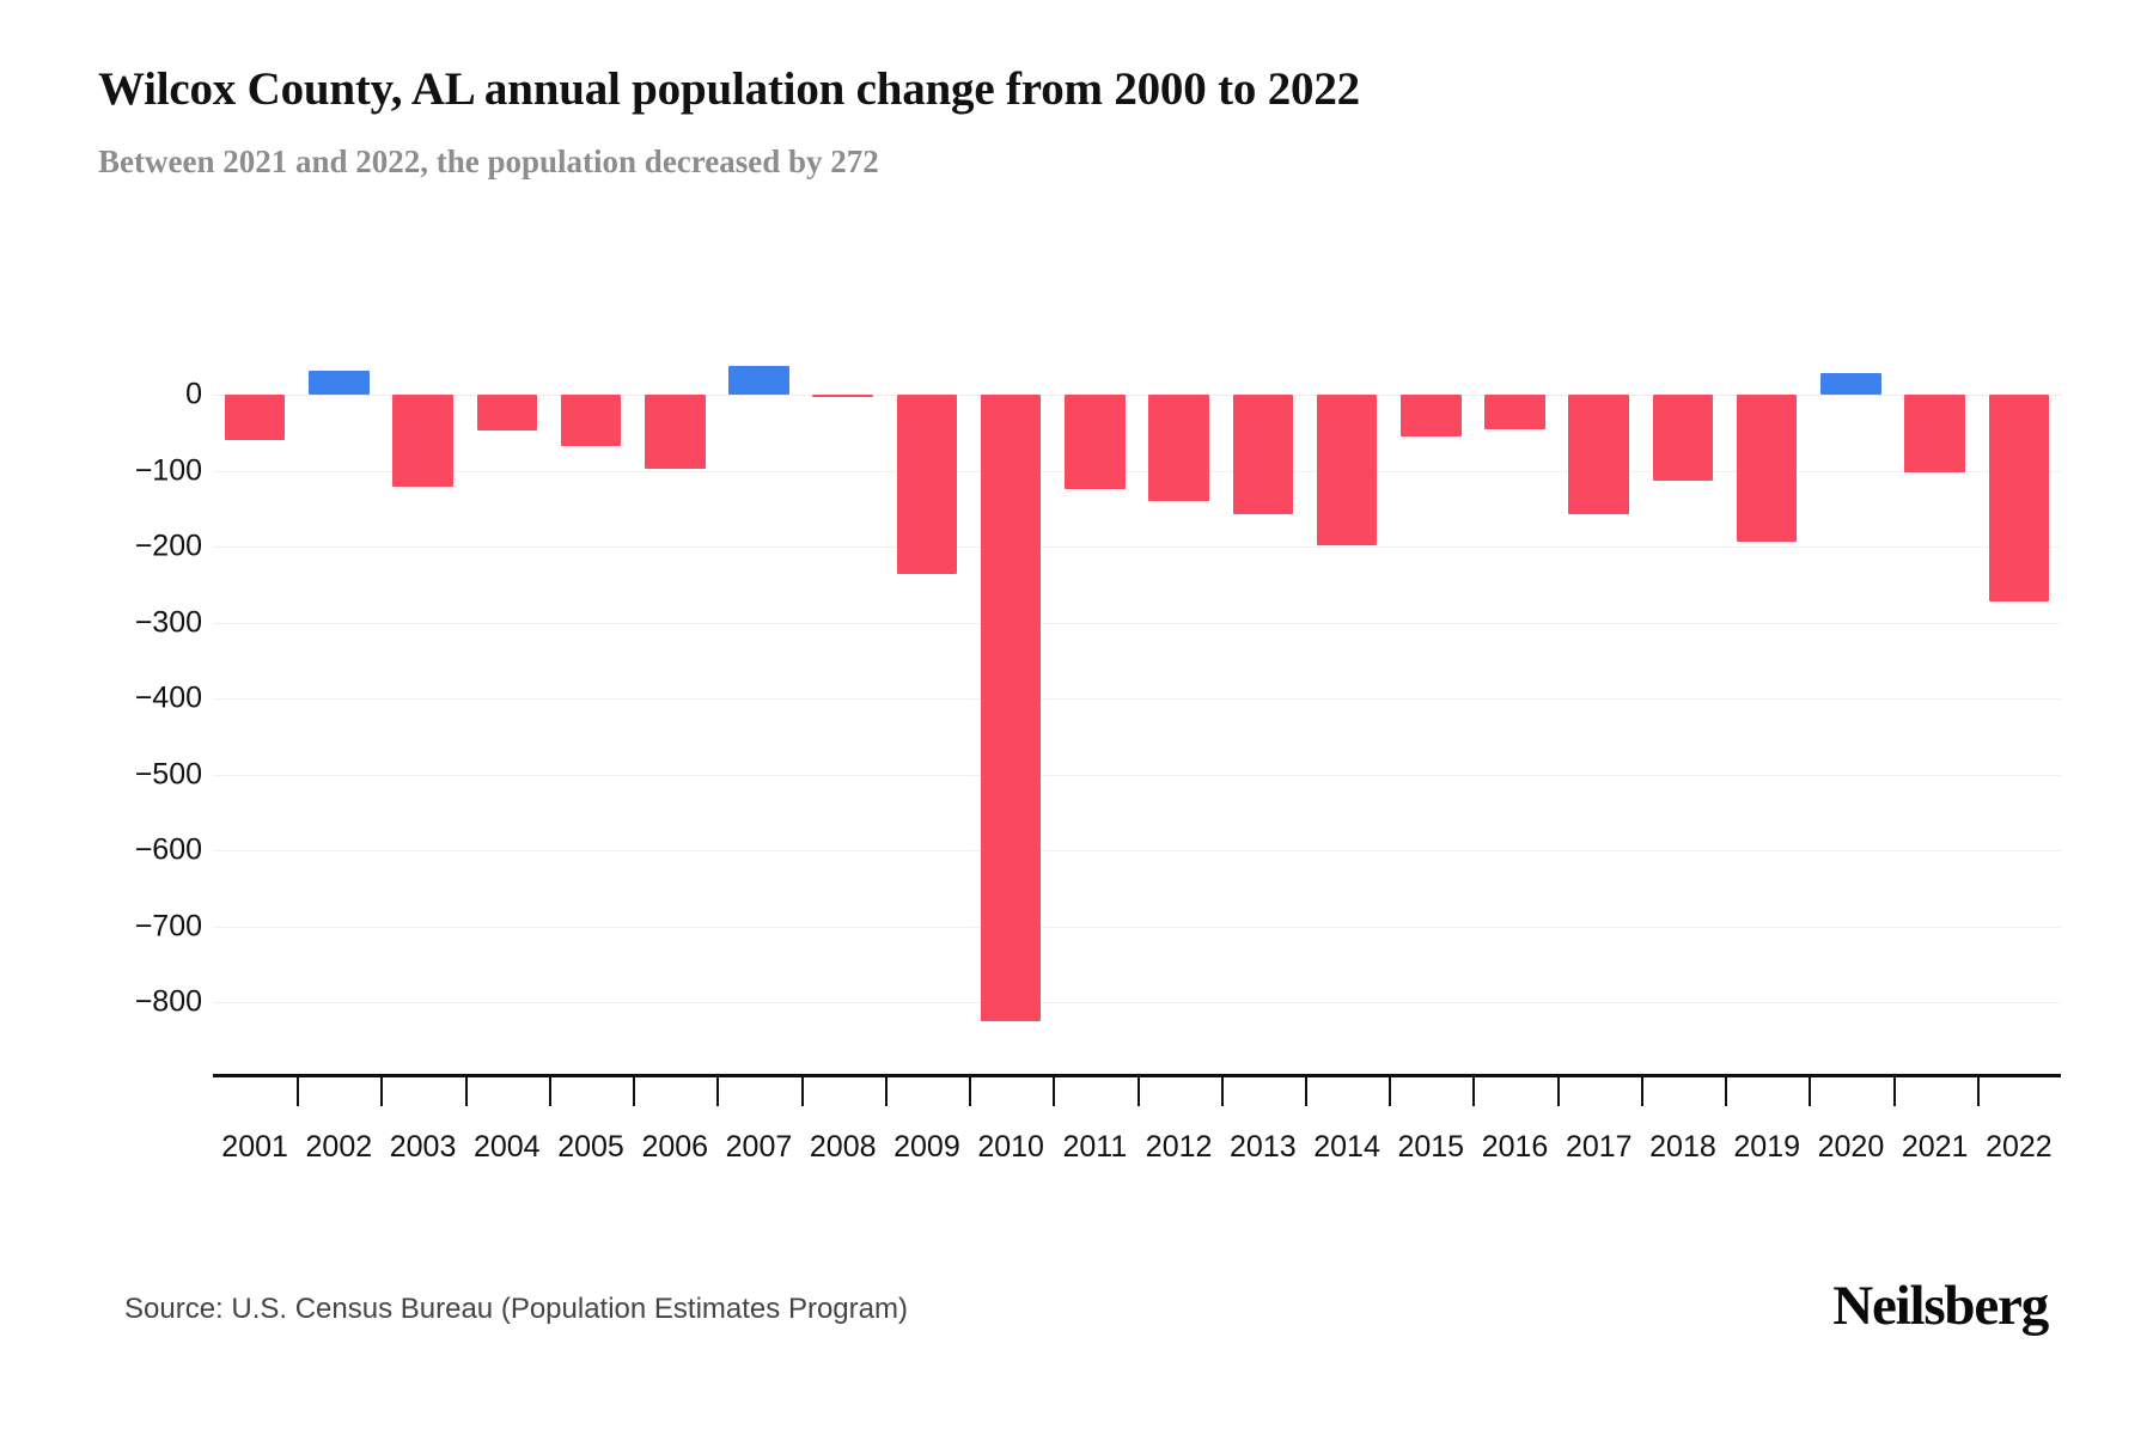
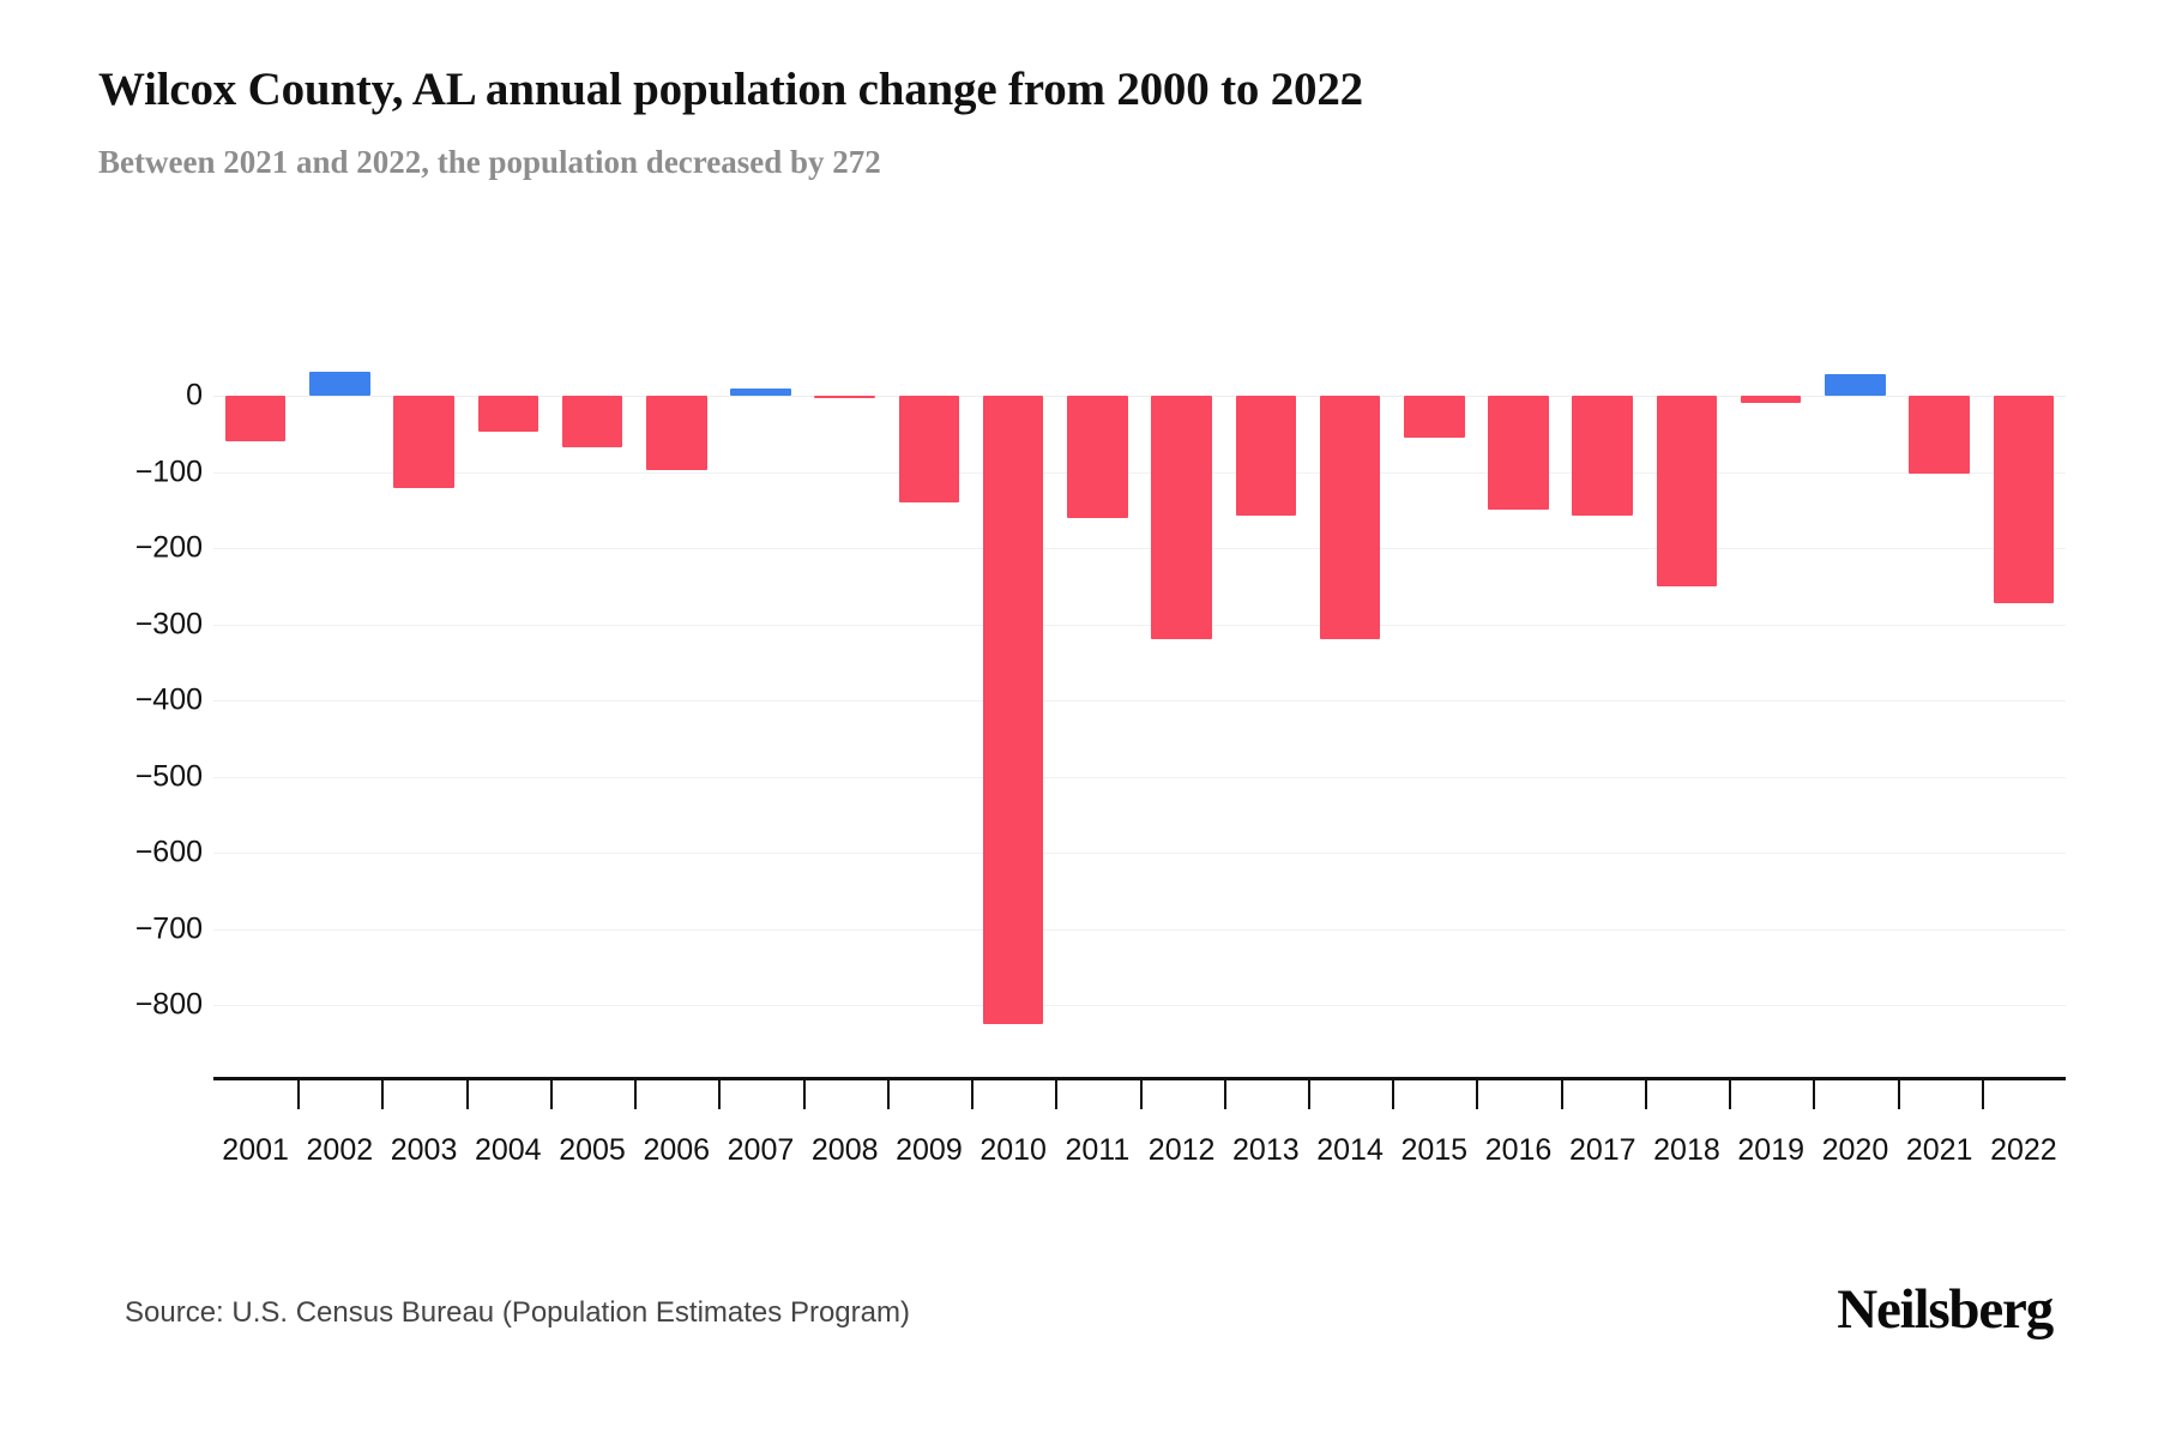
2007: 40 -> 10
2009: -240 -> -140
2011: -120 -> -160
2012: -140 -> -320
2014: -200 -> -320
2016: -40 -> -150
2018: -110 -> -250
2019: -190 -> -10
